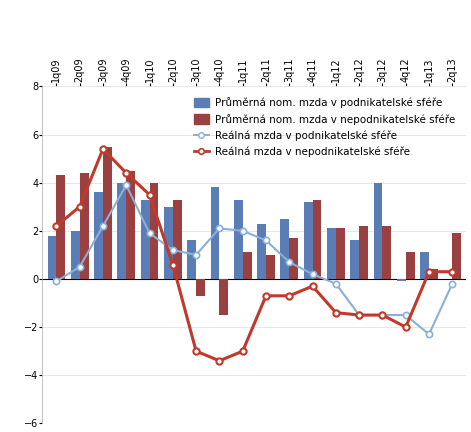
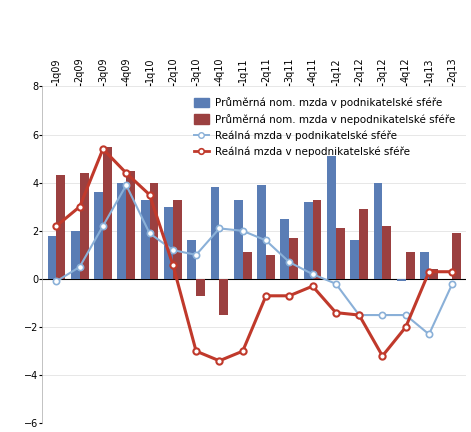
Průměrná nom. mzda v podnikatelské sféře/2q11: 2.3 -> 3.9
Průměrná nom. mzda v podnikatelské sféře/1q12: 2.1 -> 5.1
Průměrná nom. mzda v nepodnikatelské sféře/2q12: 2.2 -> 2.9
Reálná mzda v nepodnikatelské sféře/3q12: -1.5 -> -3.2
